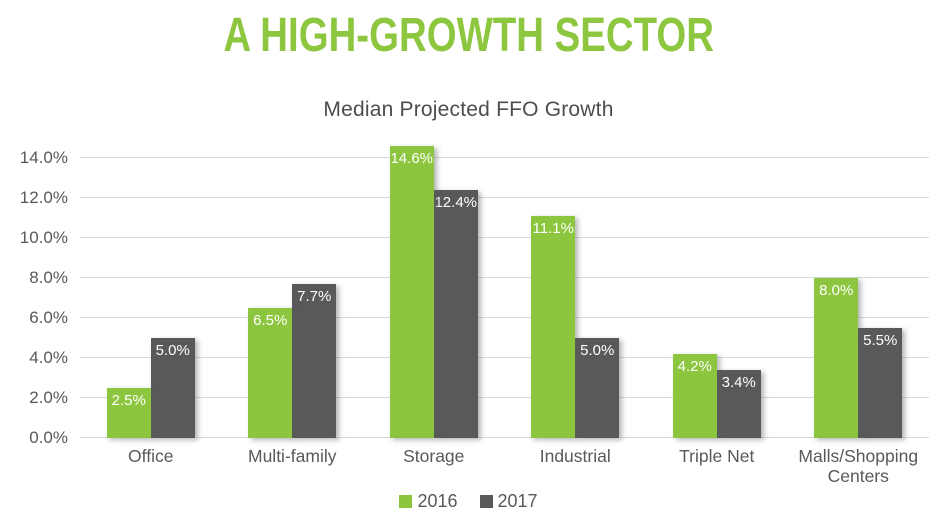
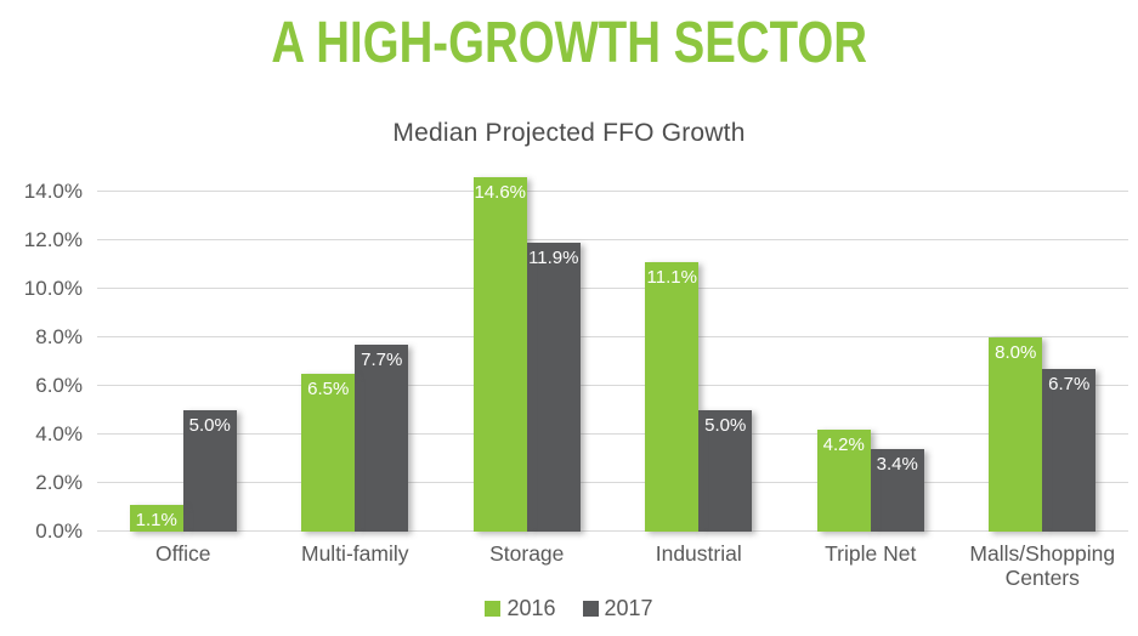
2016/Office: 2.5% -> 1.1%
2017/Storage: 12.4% -> 11.9%
2017/Malls/Shopping Centers: 5.5% -> 6.7%
